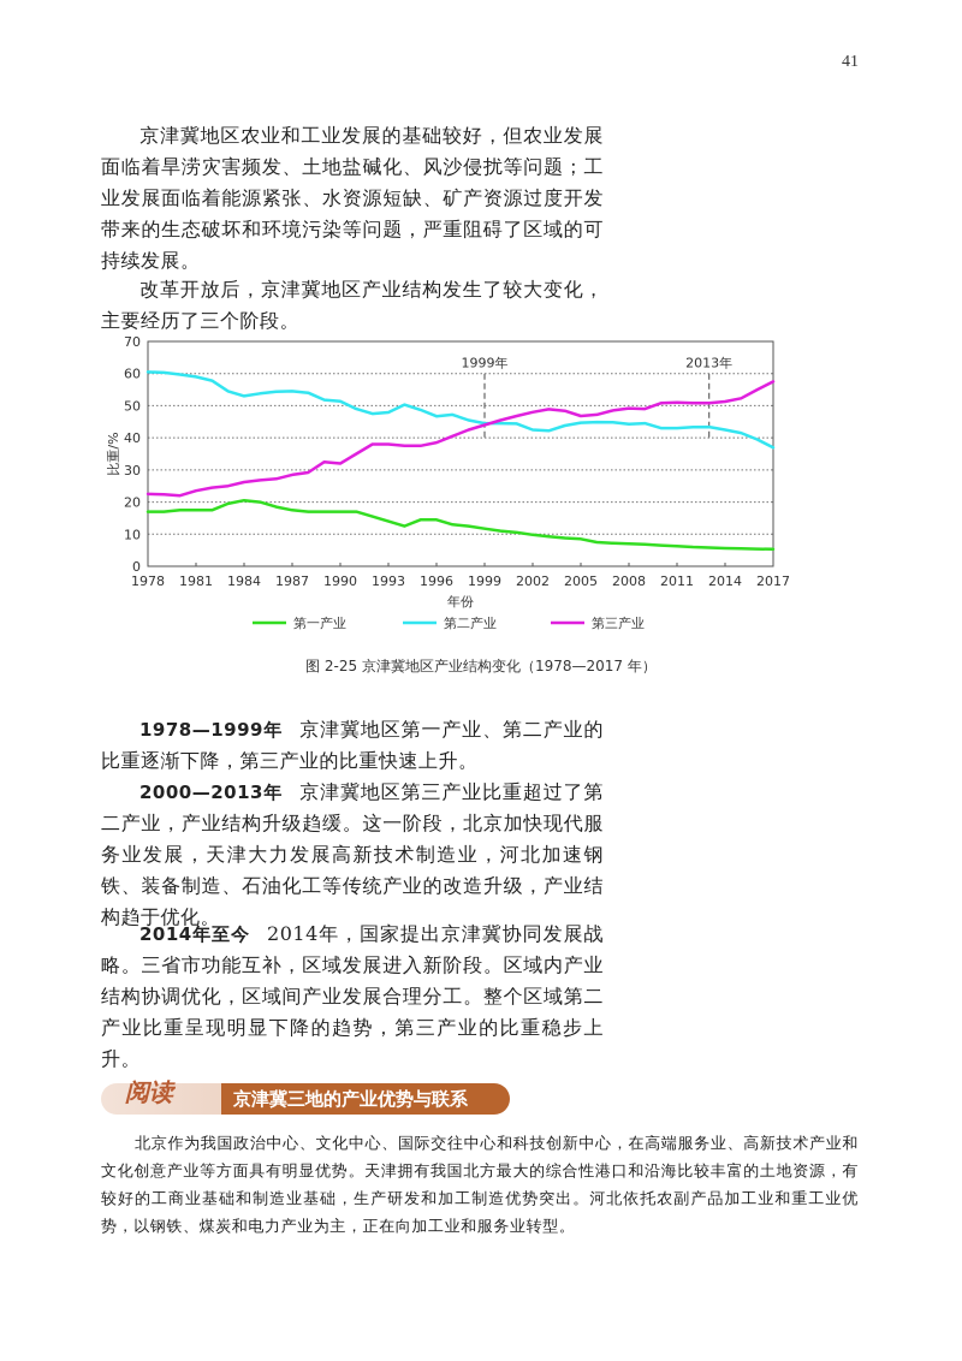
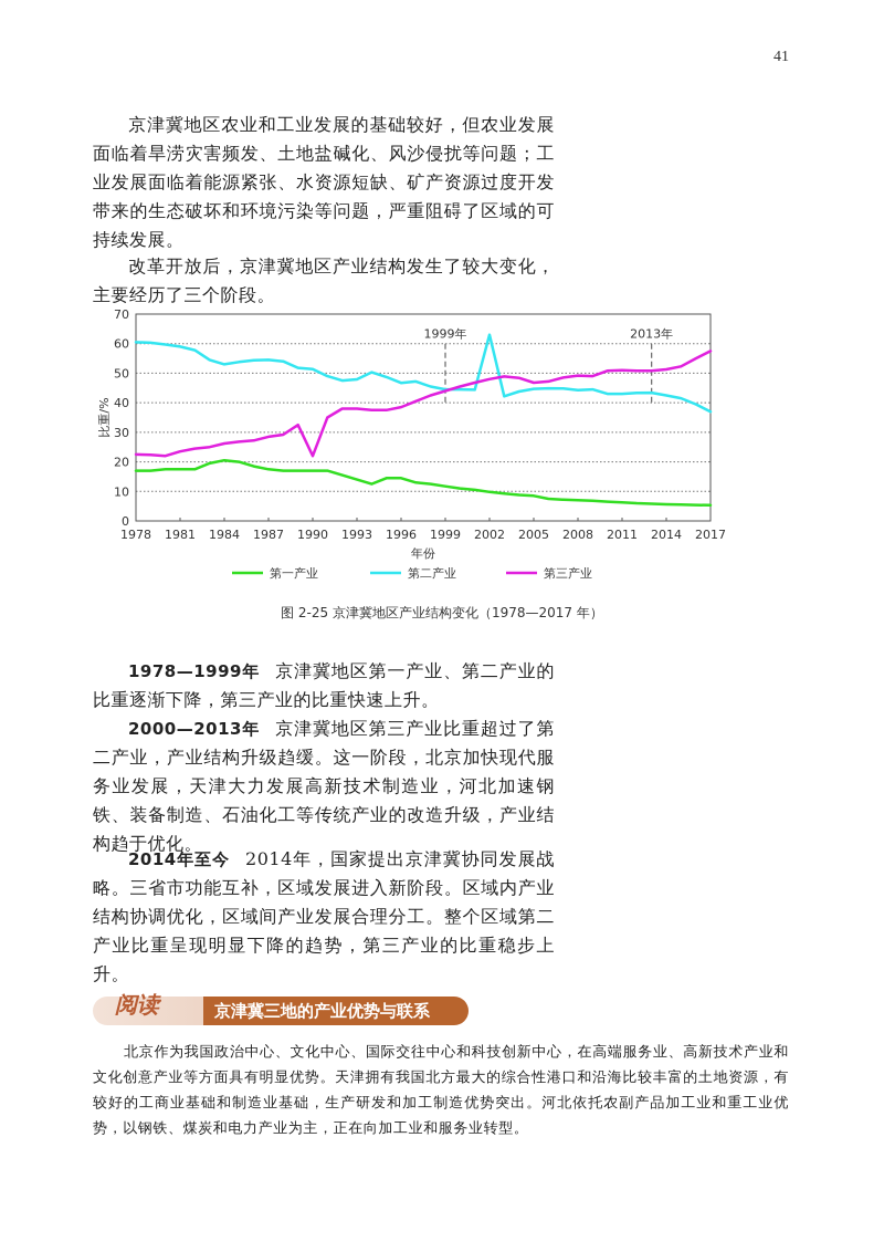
第三产业/1990: 32 -> 22
第二产业/2002: 42 -> 63
